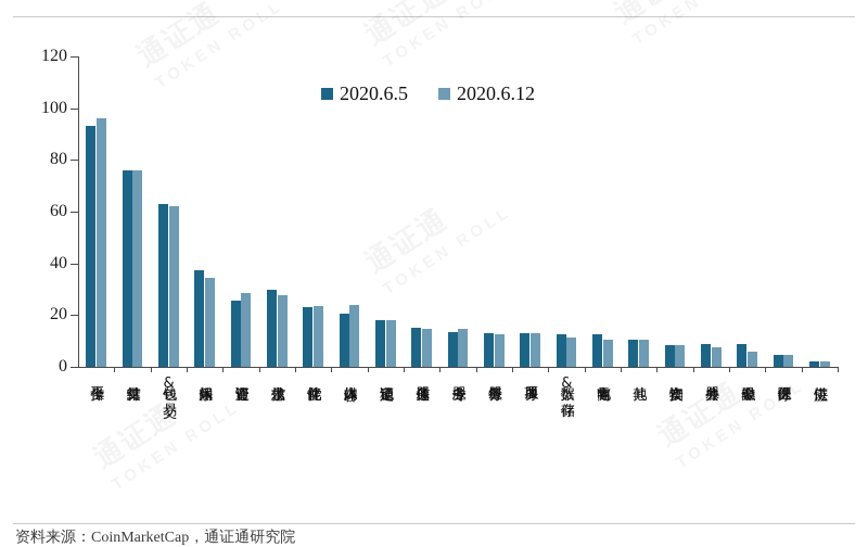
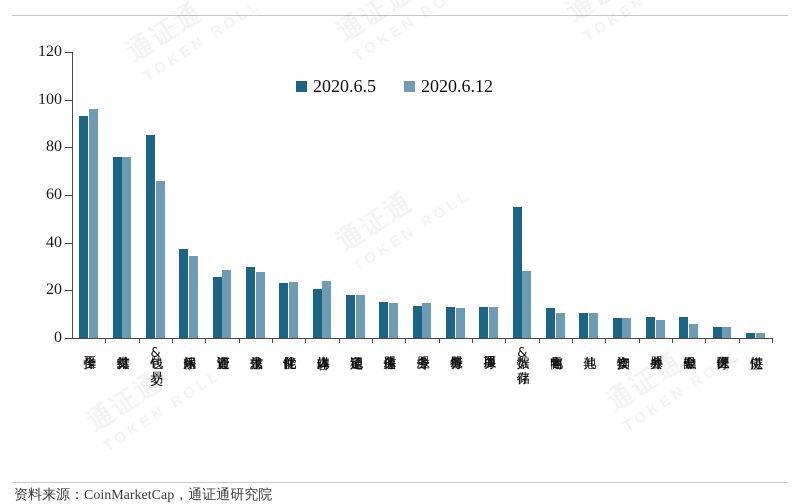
2020.6.5/钱包&交易: 63 -> 85
2020.6.12/钱包&交易: 62 -> 66
2020.6.5/数据&存储: 12 -> 55
2020.6.12/数据&存储: 12 -> 28
